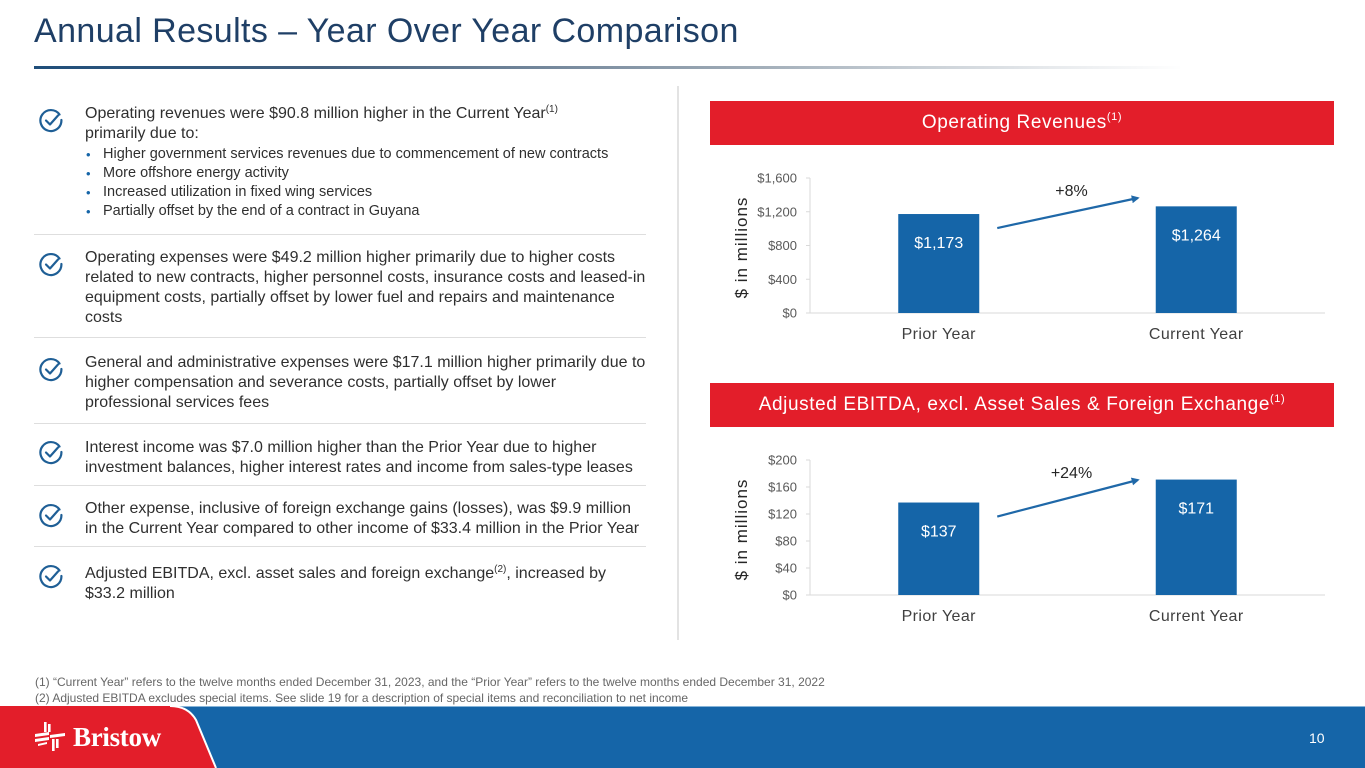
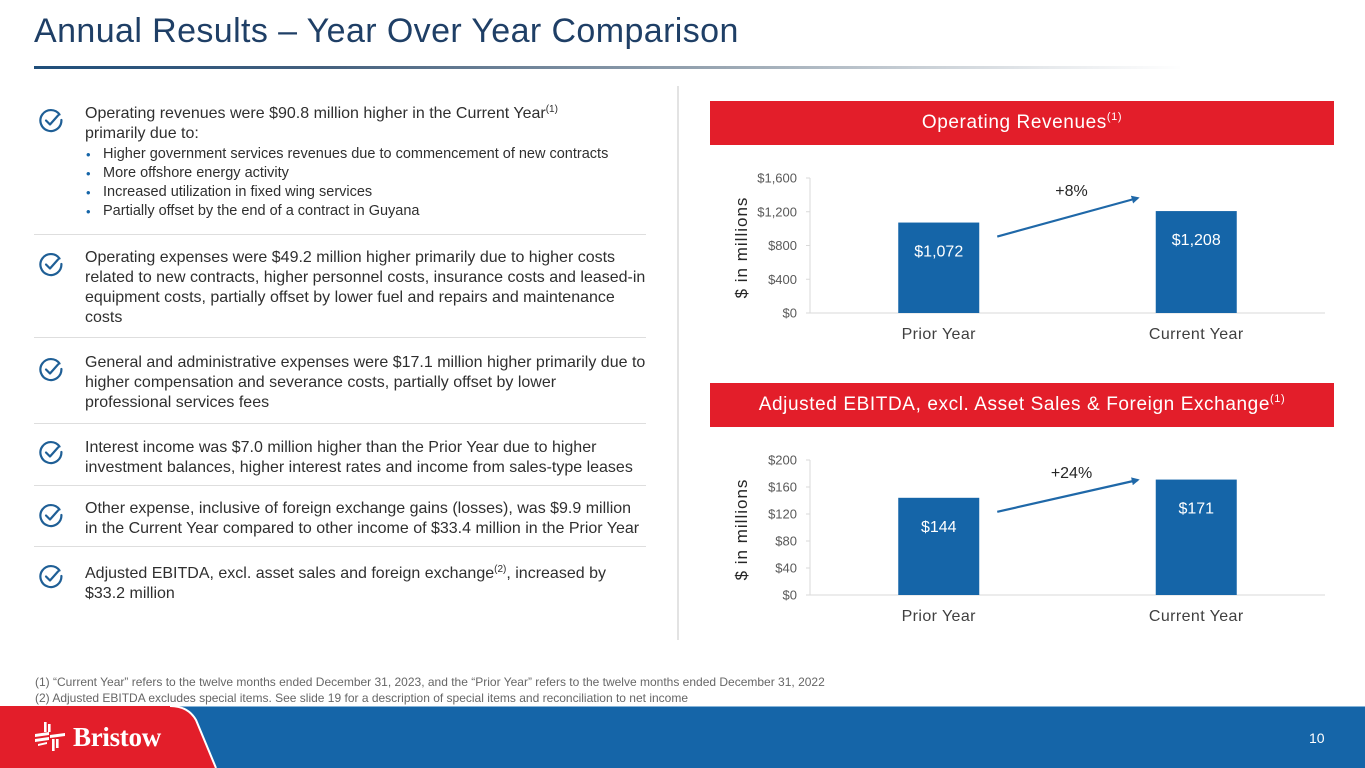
Operating Revenues/Prior Year: $1,173 -> $1,072
Operating Revenues/Current Year: $1,264 -> $1,208
Adjusted EBITDA, excl. Asset Sales & Foreign Exchange/Prior Year: $137 -> $144
